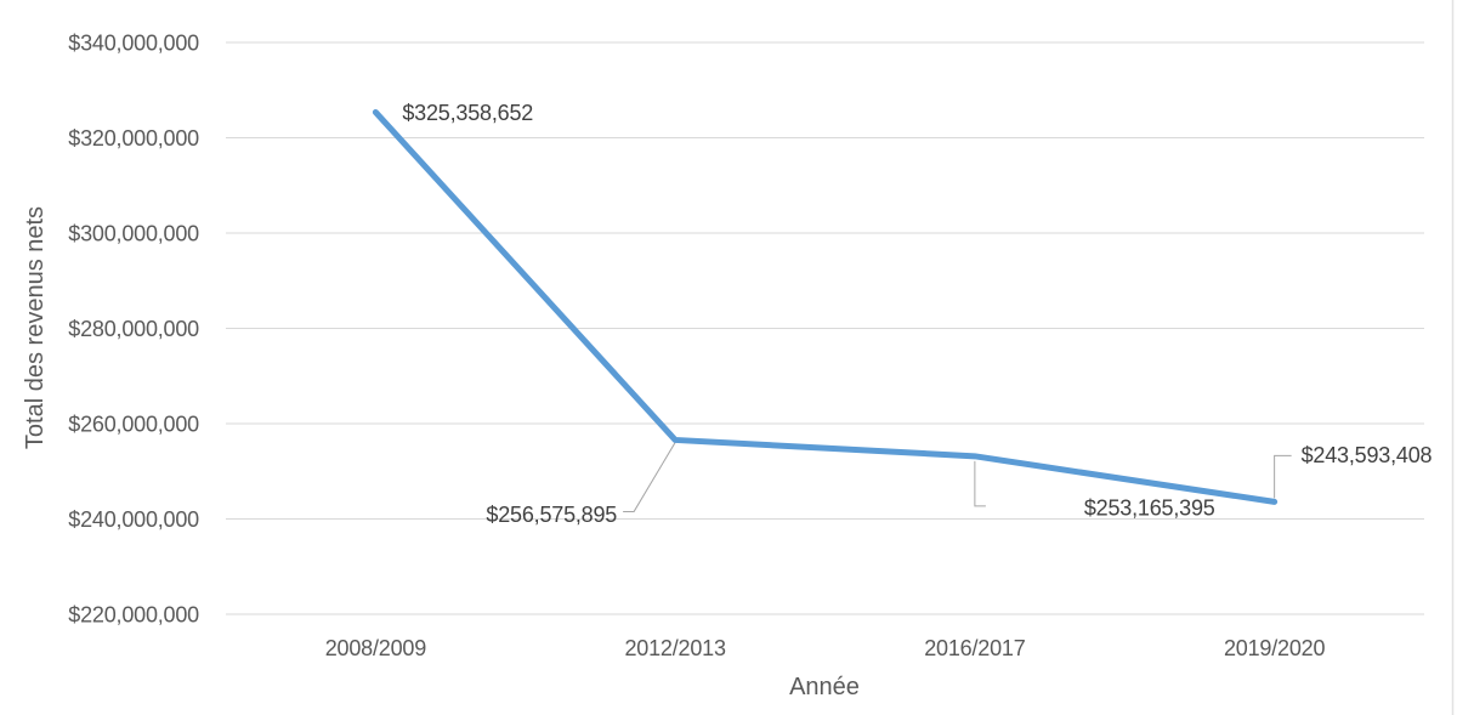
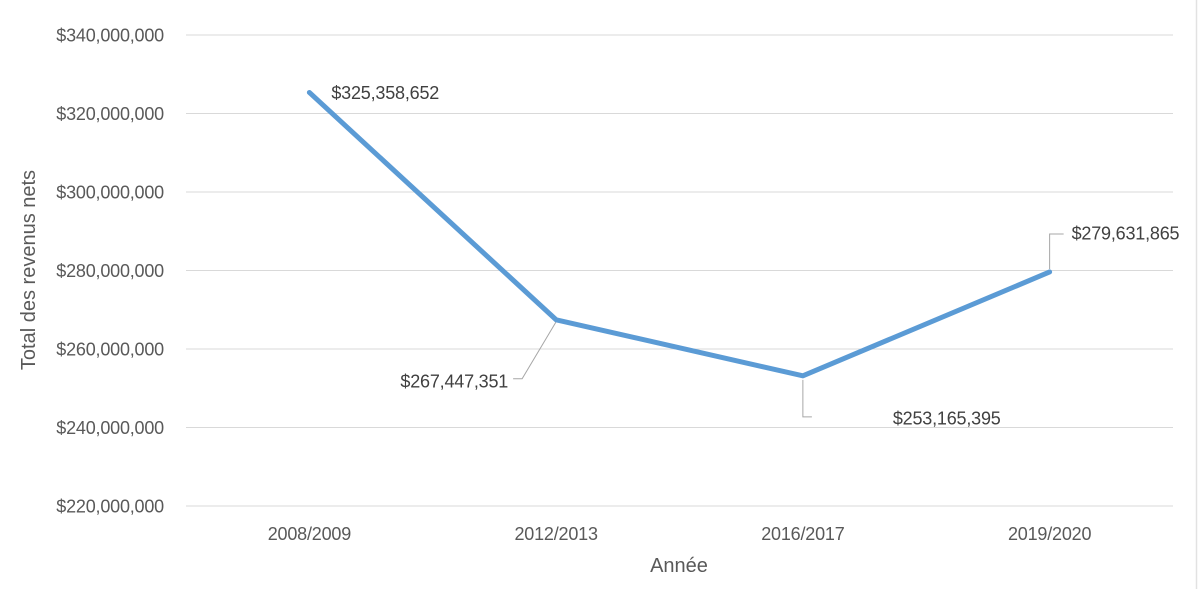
2012/2013: $256,575,895 -> $267,447,351
2019/2020: $243,593,408 -> $279,631,865
